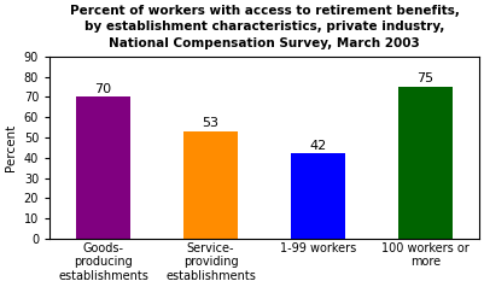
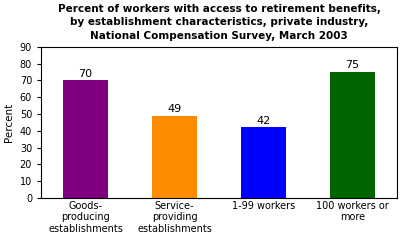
Service- providing establishments: 53 -> 49
